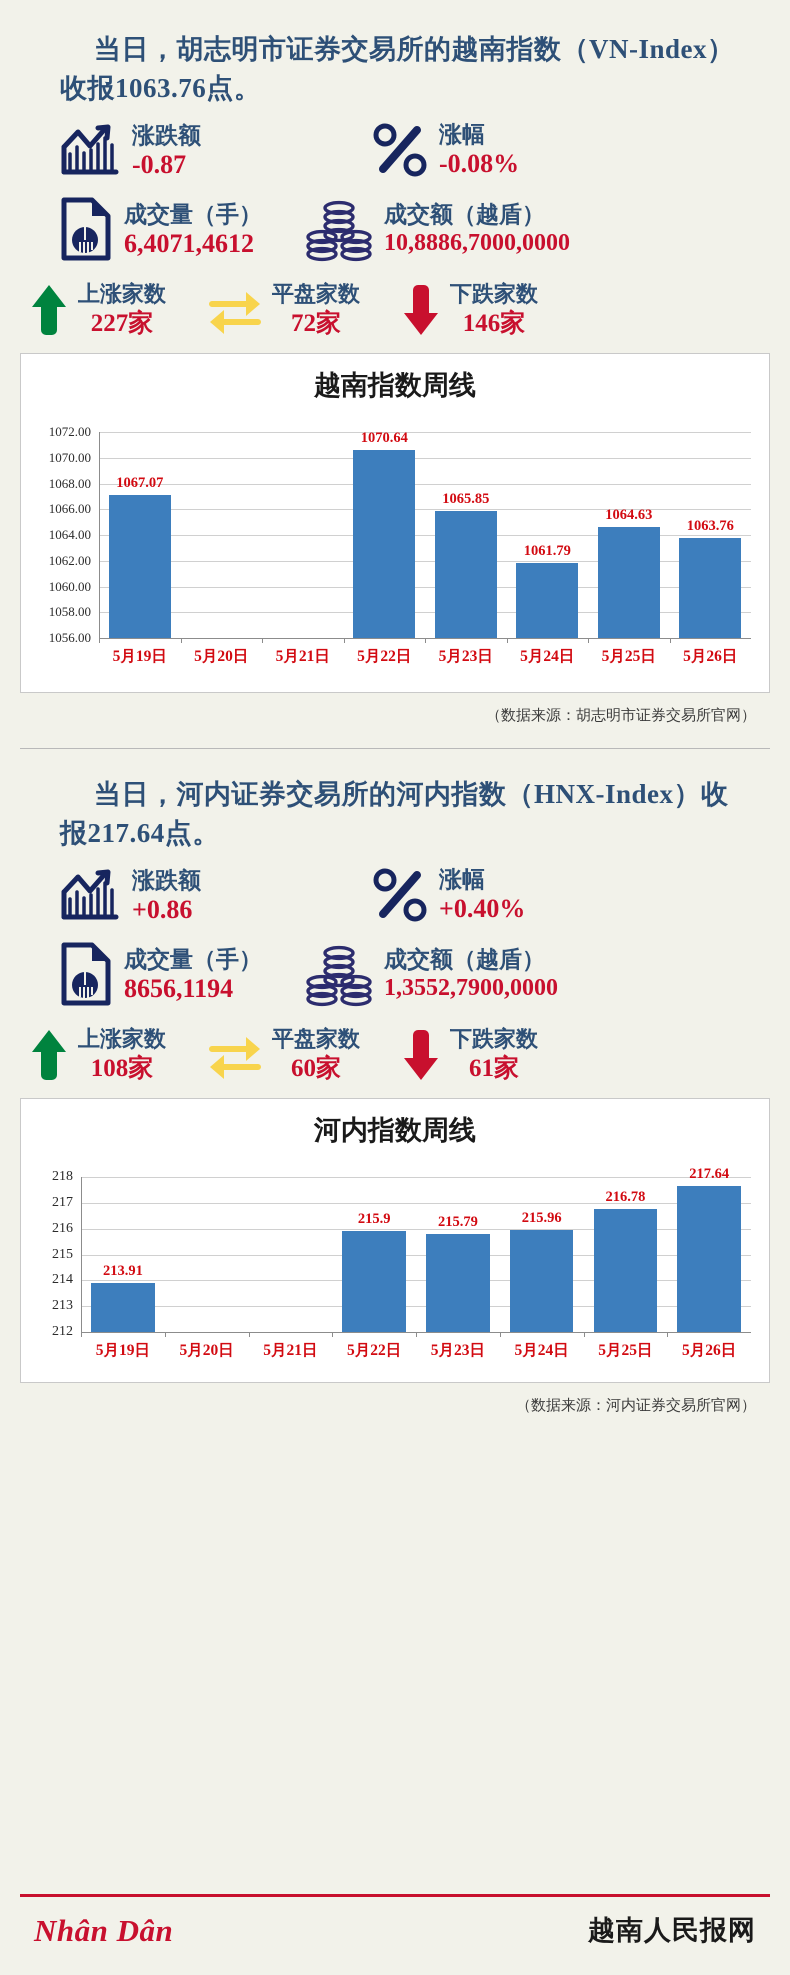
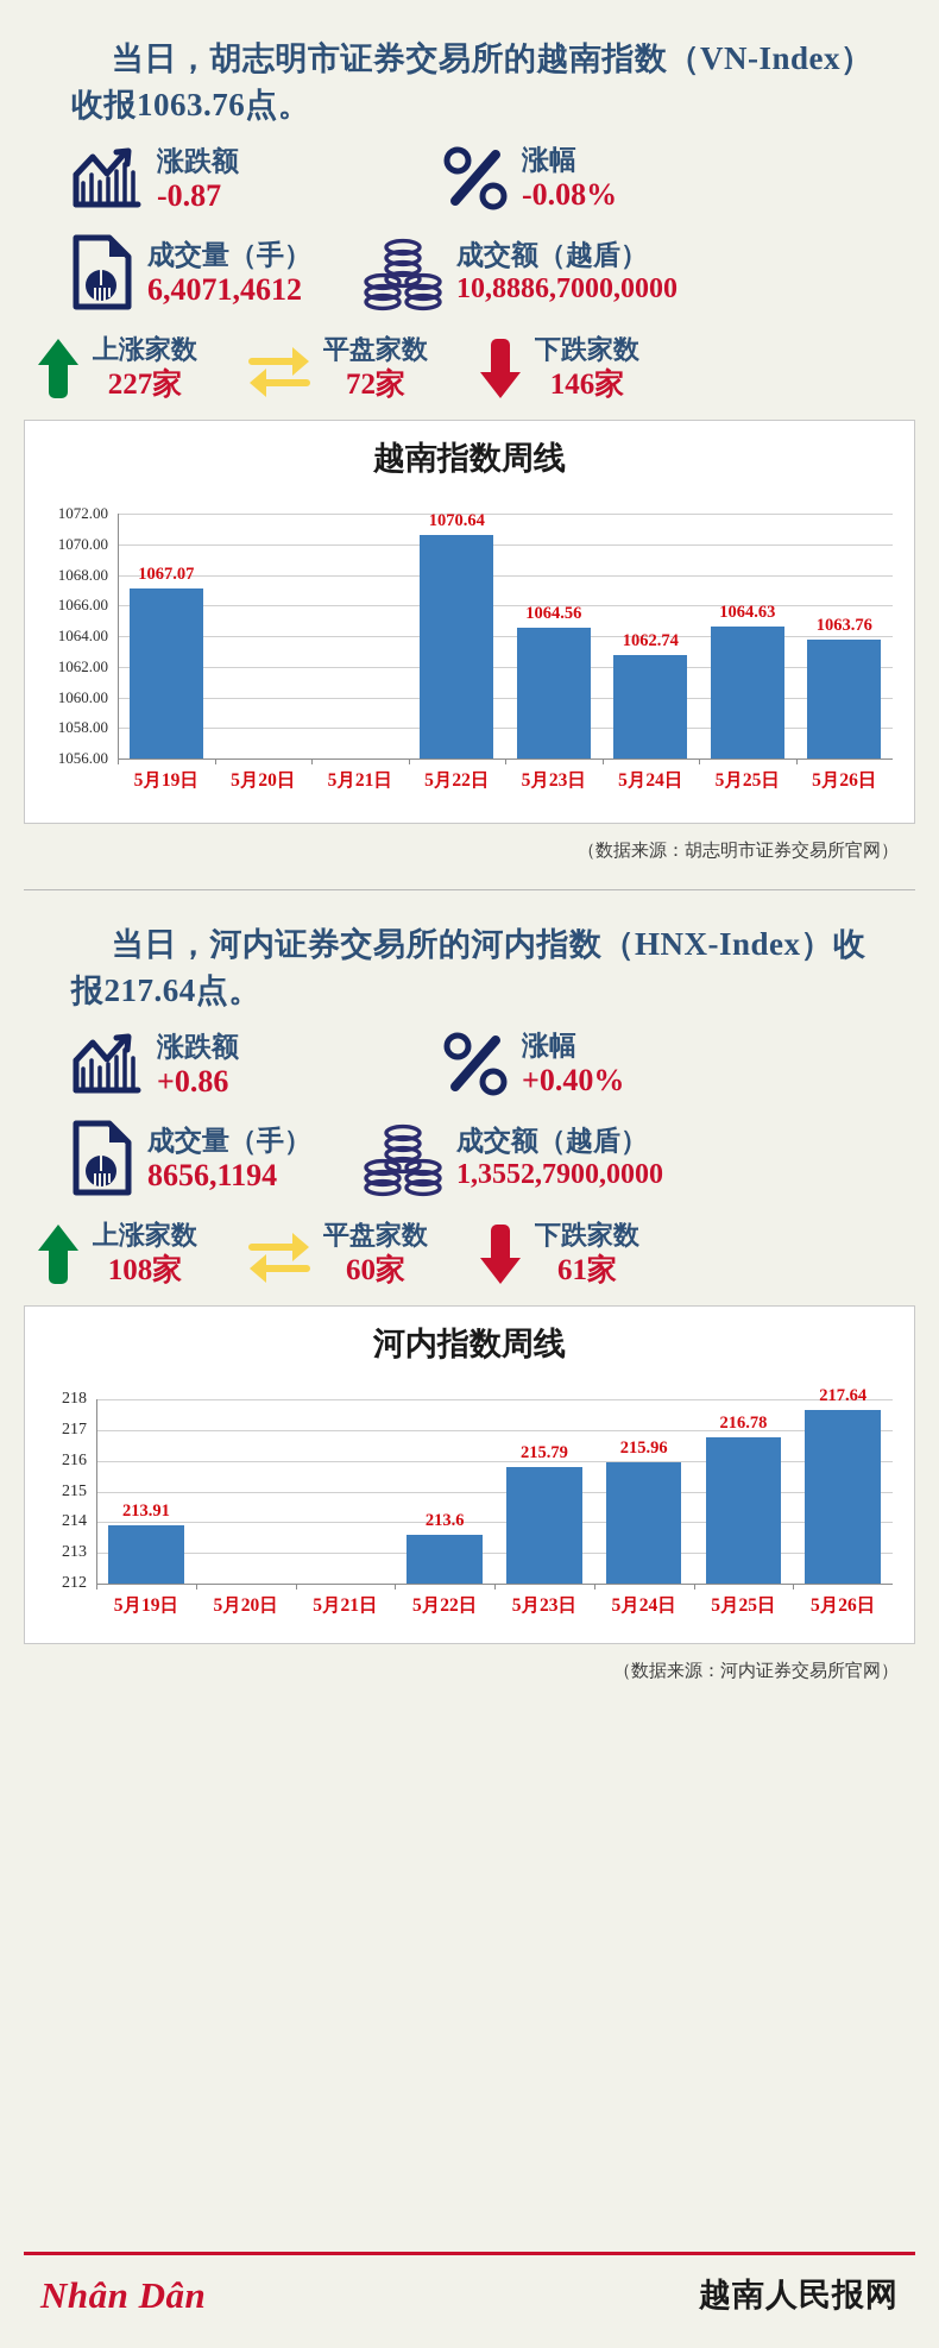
越南指数周线/5月23日: 1065.85 -> 1064.56
越南指数周线/5月24日: 1061.79 -> 1062.74
河内指数周线/5月22日: 215.9 -> 213.6
